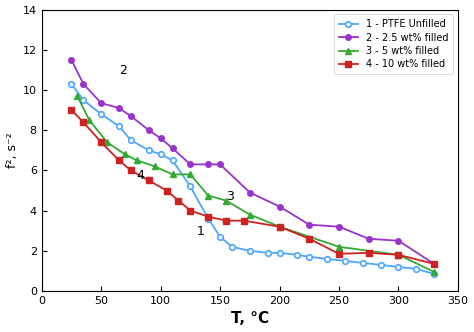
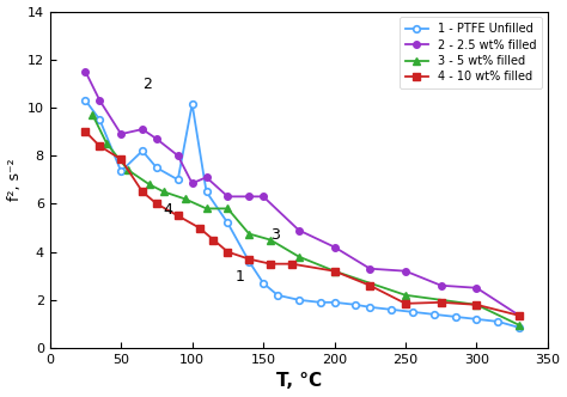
1 - PTFE Unfilled/50: 8.80 -> 7.35
2 - 2.5 wt% filled/50: 9.35 -> 8.90
4 - 10 wt% filled/50: 7.40 -> 7.85
1 - PTFE Unfilled/100: 6.80 -> 10.15
2 - 2.5 wt% filled/100: 7.60 -> 6.85
